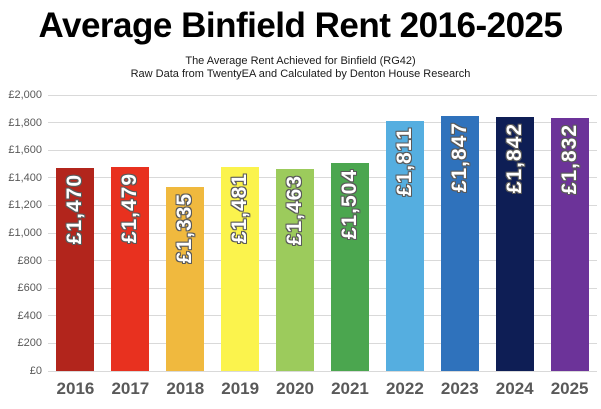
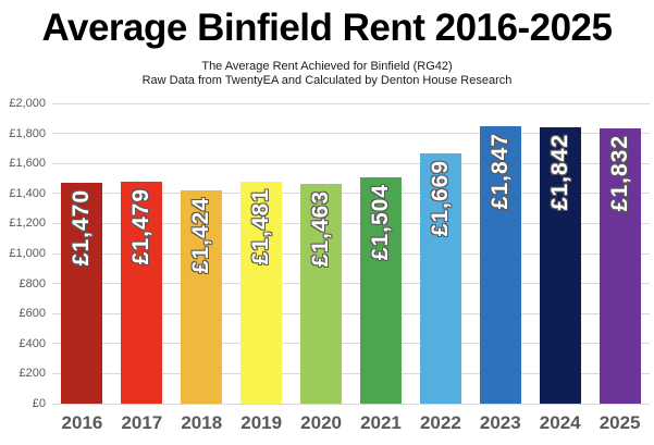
2018: £1,335 -> £1,424
2022: £1,811 -> £1,669
